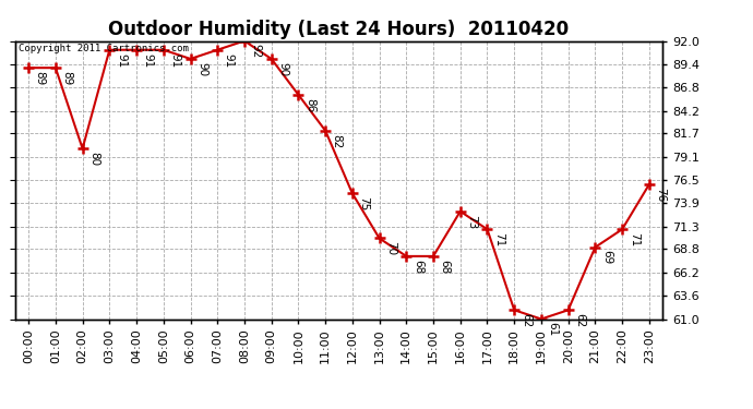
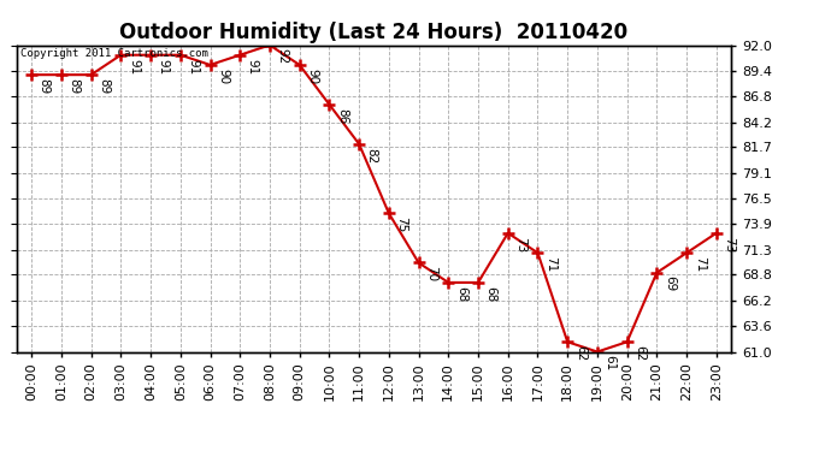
02:00: 80 -> 89
23:00: 76 -> 73
